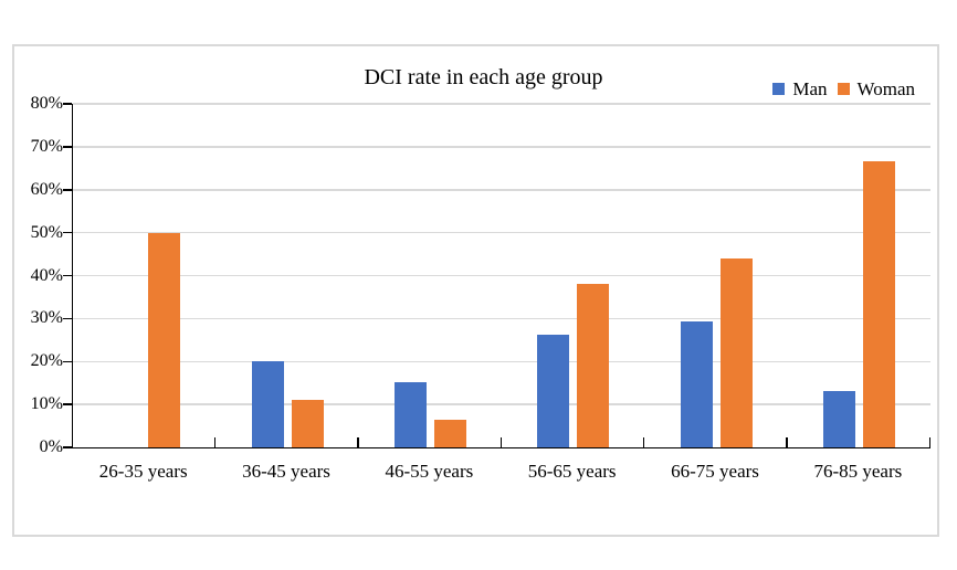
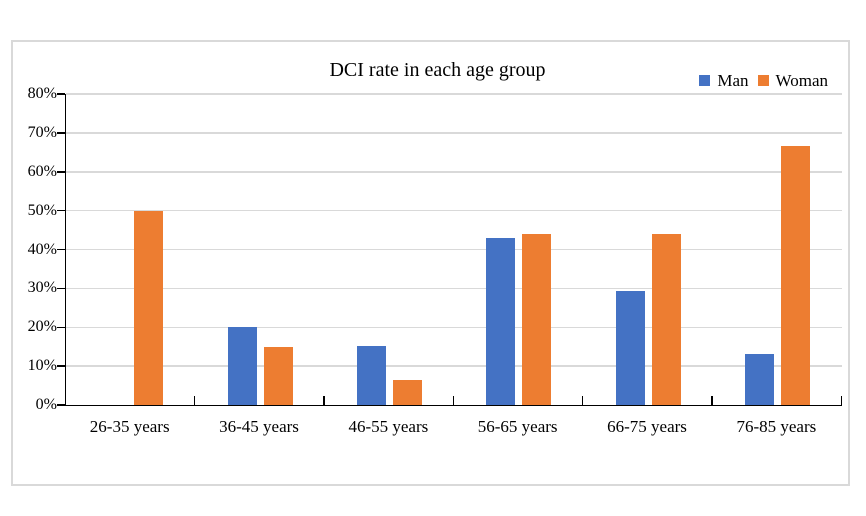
Woman/36-45 years: 11% -> 15%
Man/56-65 years: 26% -> 43%
Woman/56-65 years: 38% -> 44%
